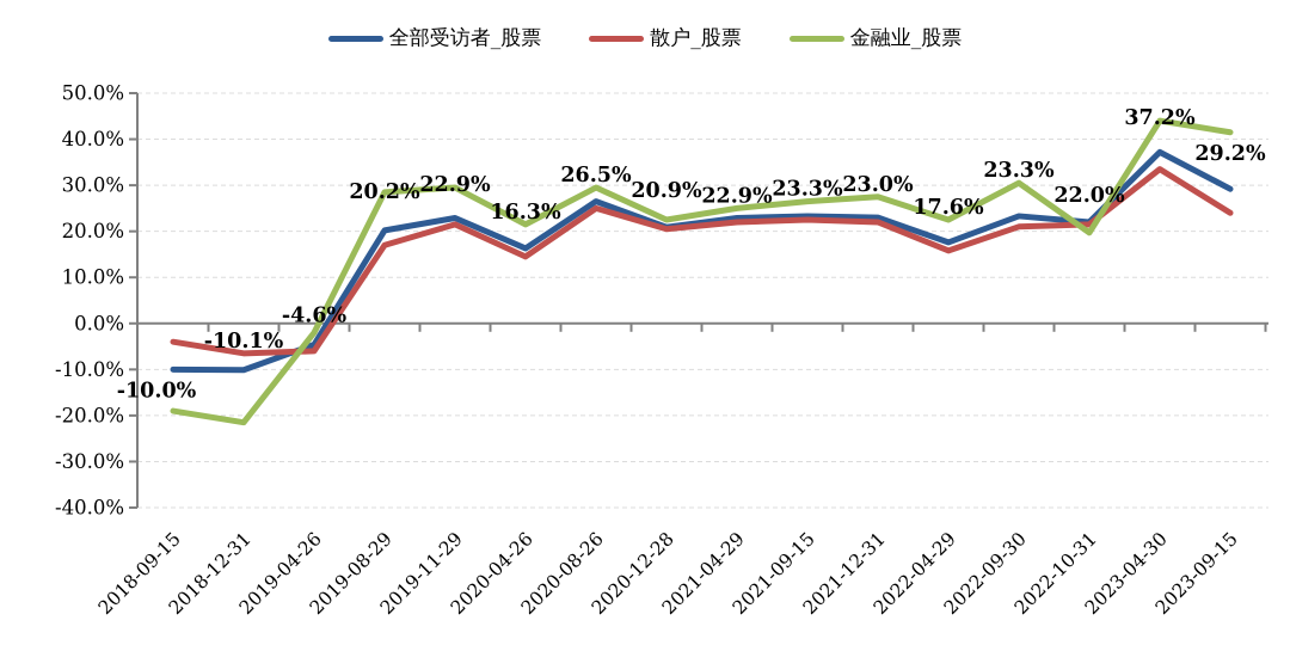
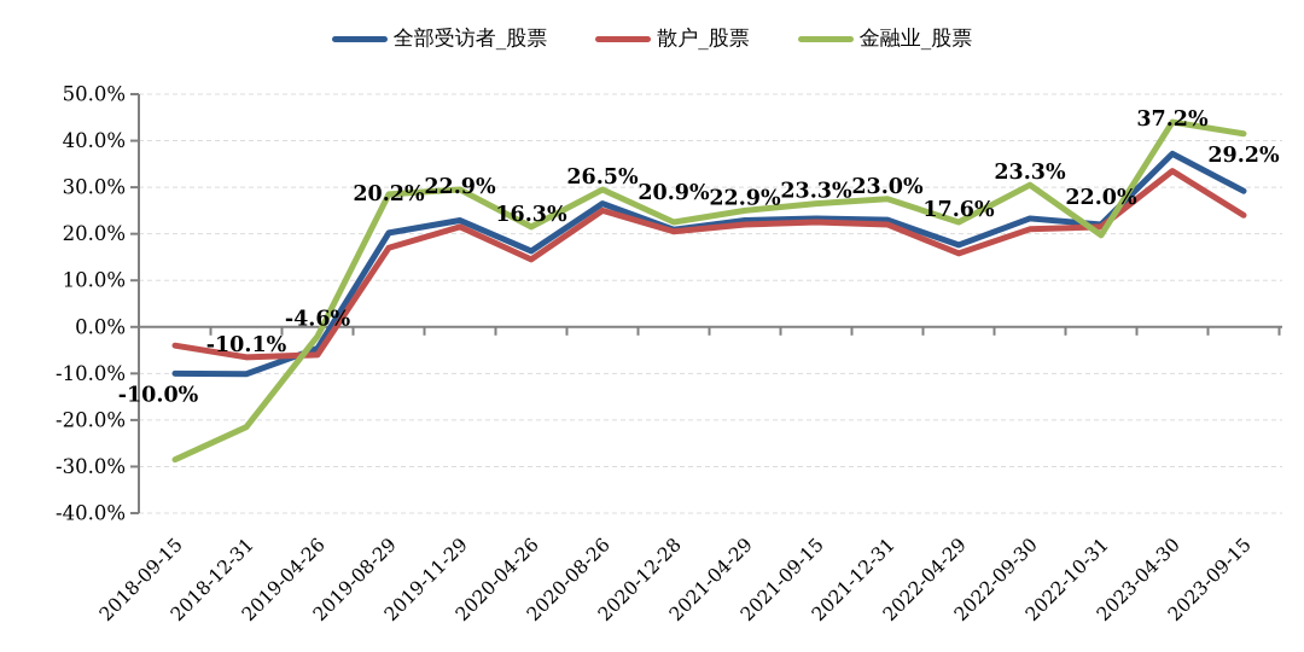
金融业_股票/2018-09-15: -19% -> -28%
